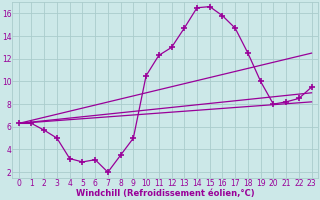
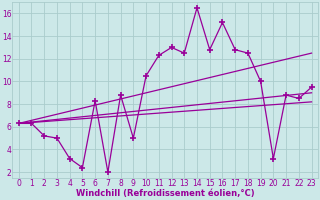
2: 5.7 -> 5.2
5: 2.9 -> 2.4
6: 3.1 -> 8.3
8: 3.5 -> 8.8
13: 14.7 -> 12.5
15: 16.6 -> 12.8
16: 15.8 -> 15.2
17: 14.7 -> 12.8
20: 8.0 -> 3.2
21: 8.2 -> 8.8
